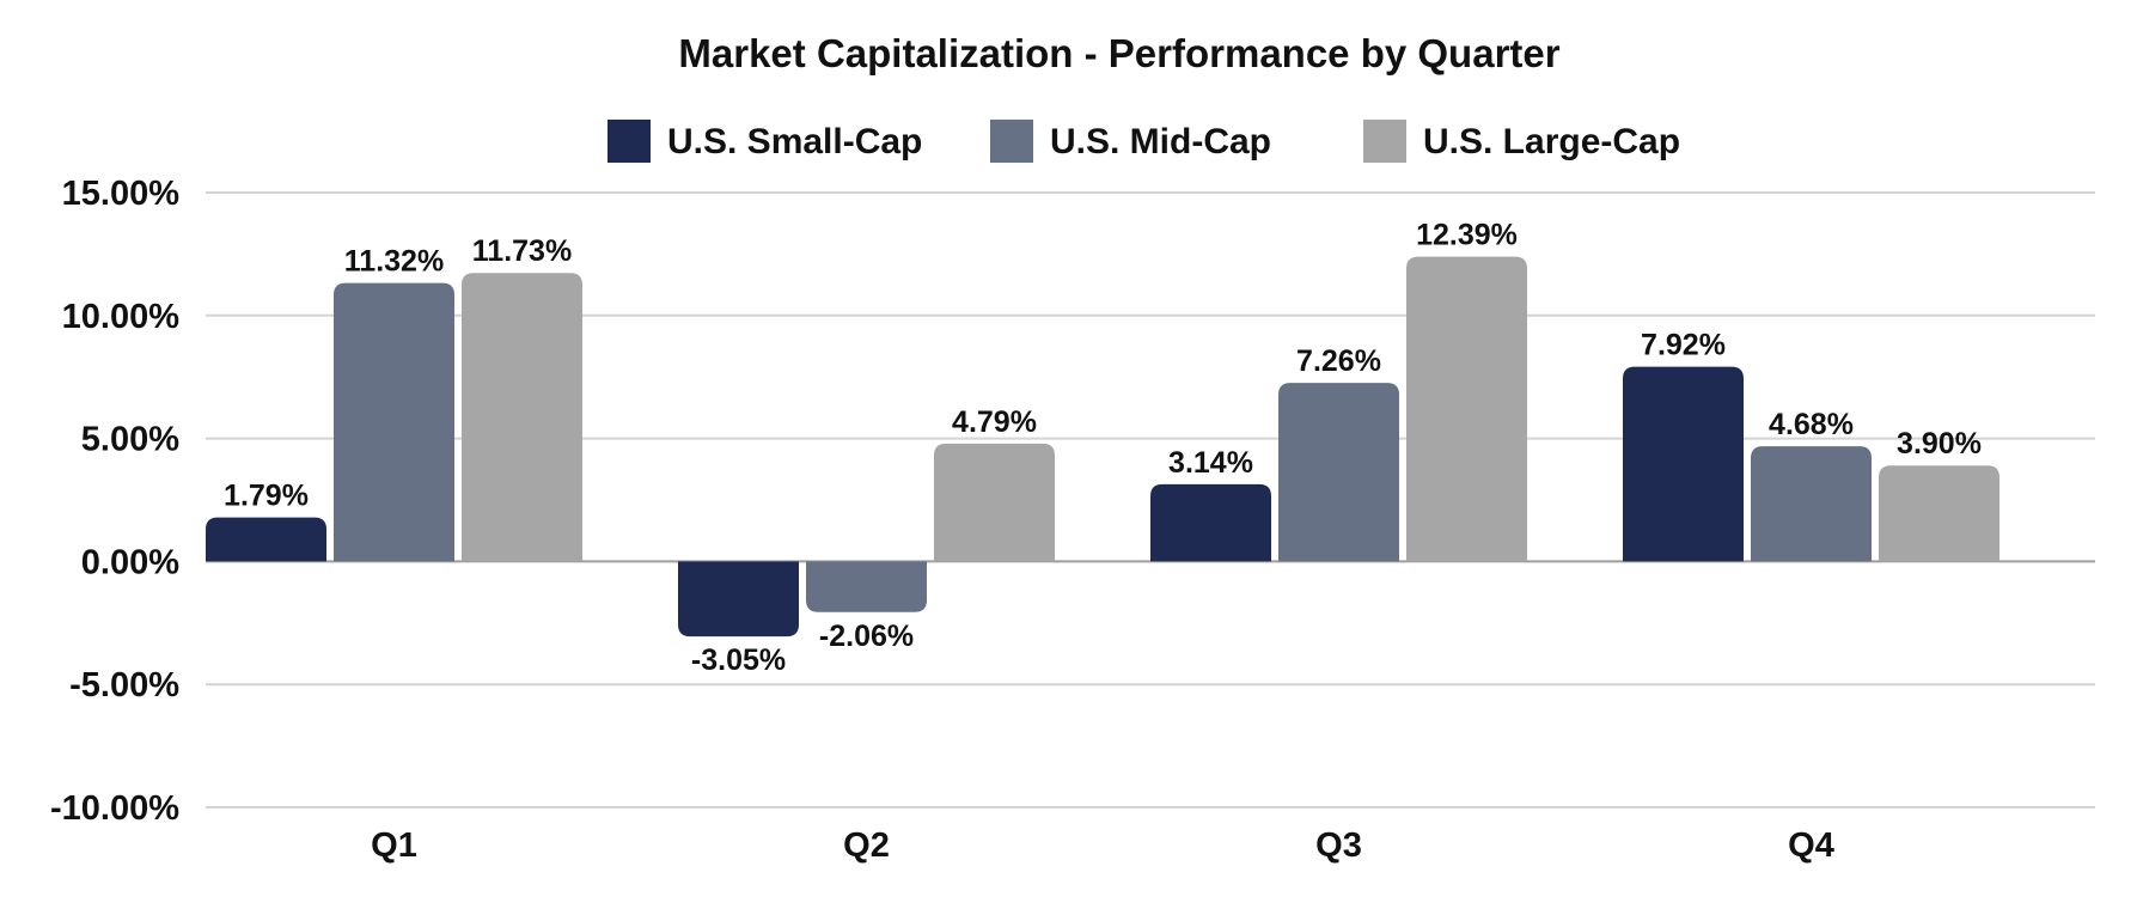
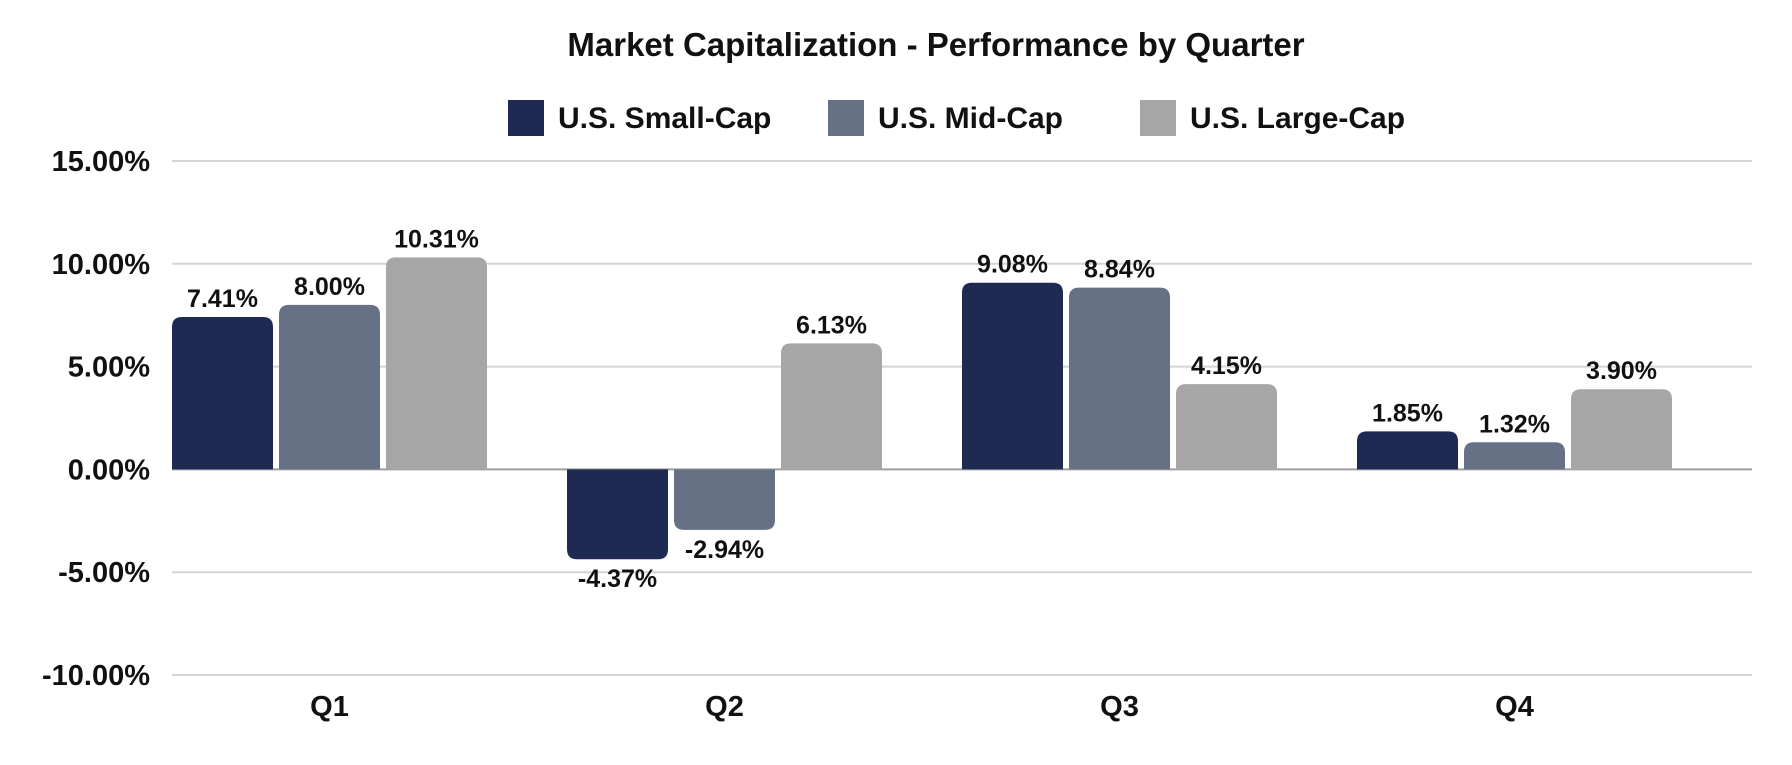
U.S. Small-Cap/Q1: 1.79% -> 7.41%
U.S. Mid-Cap/Q1: 11.32% -> 8.00%
U.S. Large-Cap/Q1: 11.73% -> 10.31%
U.S. Small-Cap/Q2: -3.05% -> -4.37%
U.S. Mid-Cap/Q2: -2.06% -> -2.94%
U.S. Large-Cap/Q2: 4.79% -> 6.13%
U.S. Small-Cap/Q3: 3.14% -> 9.08%
U.S. Mid-Cap/Q3: 7.26% -> 8.84%
U.S. Large-Cap/Q3: 12.39% -> 4.15%
U.S. Small-Cap/Q4: 7.92% -> 1.85%
U.S. Mid-Cap/Q4: 4.68% -> 1.32%
